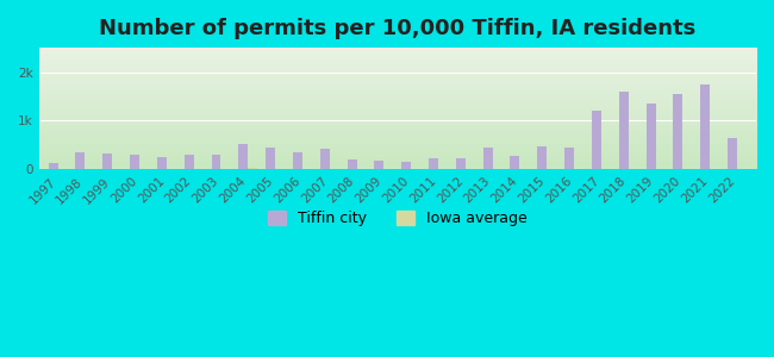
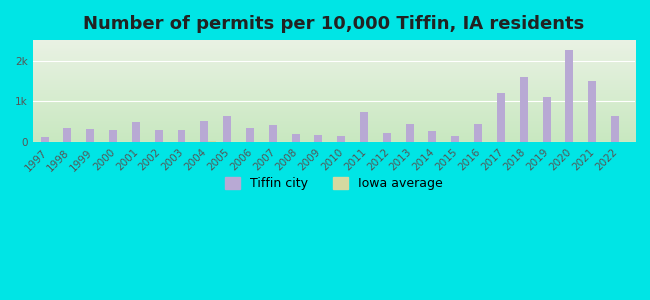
Tiffin city/2001: 0.26k -> 0.50k
Tiffin city/2005: 0.45k -> 0.65k
Tiffin city/2011: 0.22k -> 0.75k
Tiffin city/2015: 0.46k -> 0.15k
Tiffin city/2019: 1.35k -> 1.10k
Tiffin city/2020: 1.55k -> 2.25k
Tiffin city/2021: 1.75k -> 1.50k
